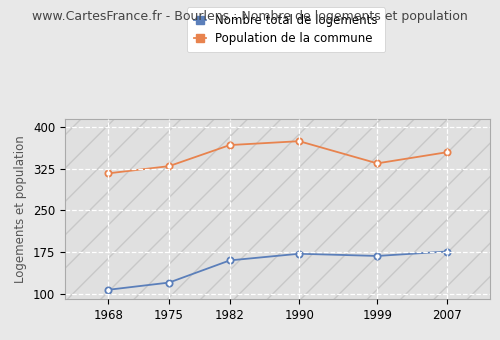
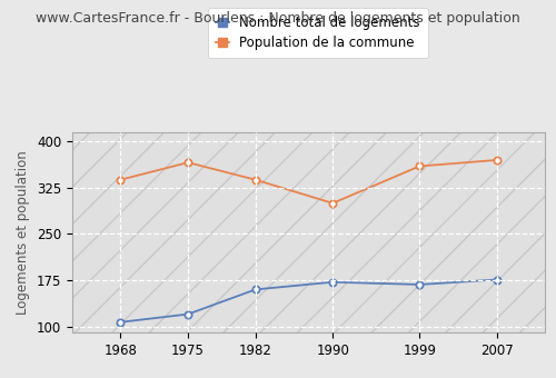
Population de la commune/1968: 317 -> 338
Population de la commune/1975: 330 -> 366
Population de la commune/1982: 368 -> 338
Population de la commune/1990: 375 -> 300
Population de la commune/1999: 335 -> 360
Population de la commune/2007: 355 -> 370
